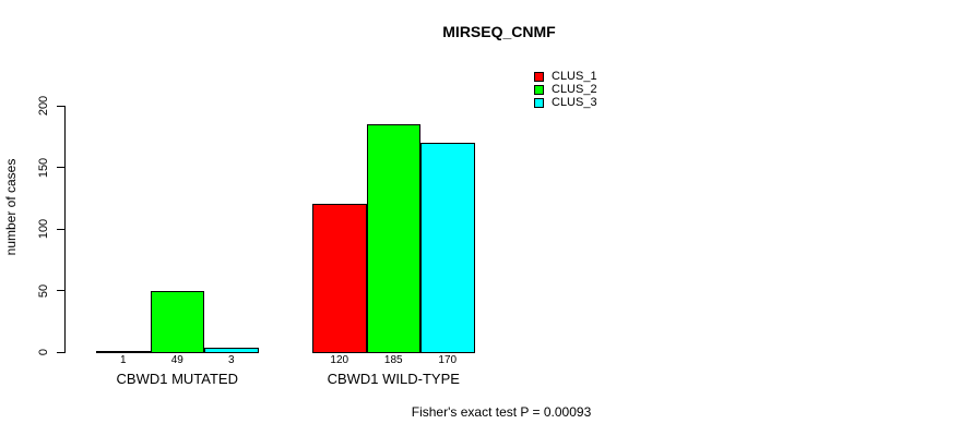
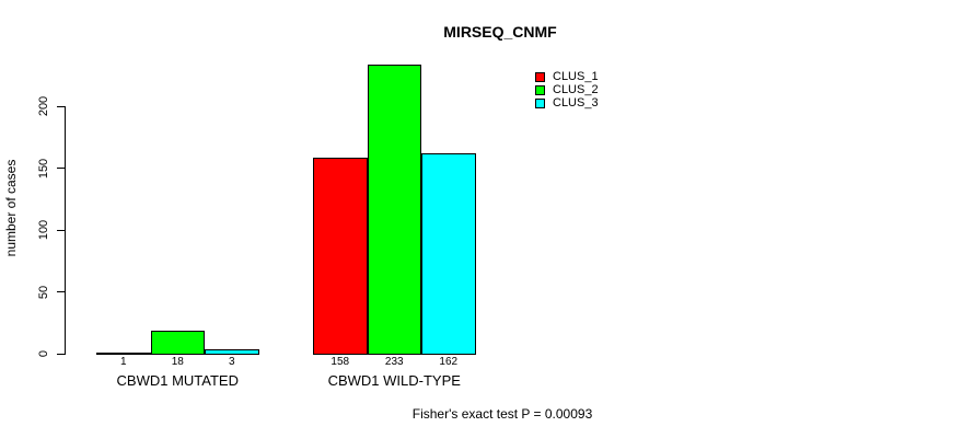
CLUS_2/CBWD1 MUTATED: 49 -> 18
CLUS_1/CBWD1 WILD-TYPE: 120 -> 158
CLUS_2/CBWD1 WILD-TYPE: 185 -> 233
CLUS_3/CBWD1 WILD-TYPE: 170 -> 162
